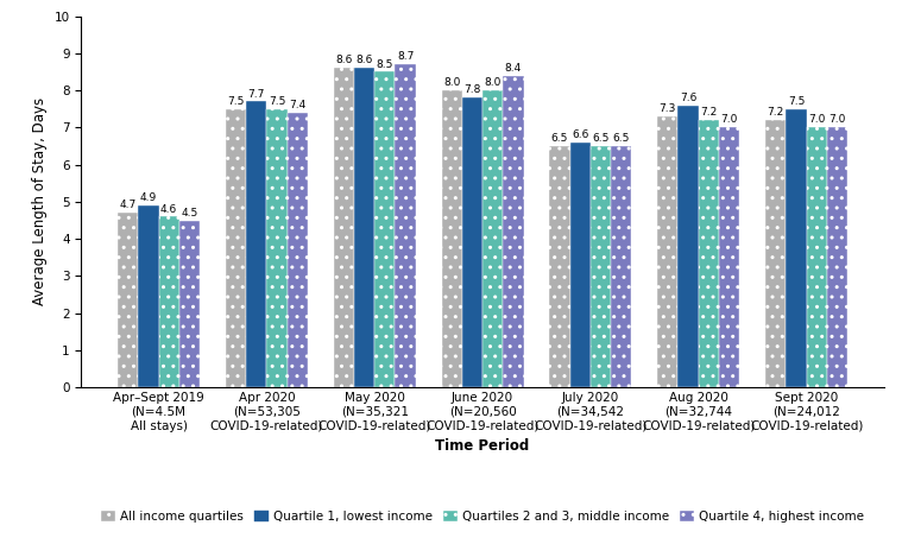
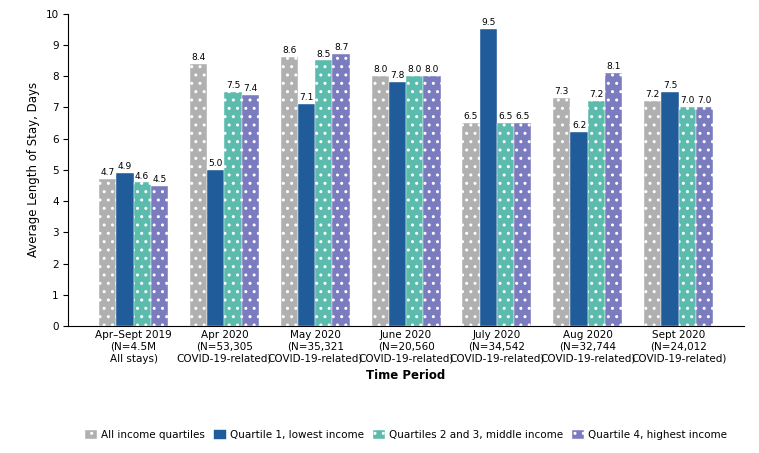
All income quartiles/Apr 2020 (N=53,305 COVID-19-related): 7.5 -> 8.4
Quartile 1, lowest income/Apr 2020 (N=53,305 COVID-19-related): 7.7 -> 5.0
Quartile 1, lowest income/May 2020 (N=35,321 COVID-19-related): 8.6 -> 7.1
Quartile 4, highest income/June 2020 (N=20,560 COVID-19-related): 8.4 -> 8.0
Quartile 1, lowest income/July 2020 (N=34,542 COVID-19-related): 6.6 -> 9.5
Quartile 1, lowest income/Aug 2020 (N=32,744 COVID-19-related): 7.6 -> 6.2
Quartile 4, highest income/Aug 2020 (N=32,744 COVID-19-related): 7.0 -> 8.1
